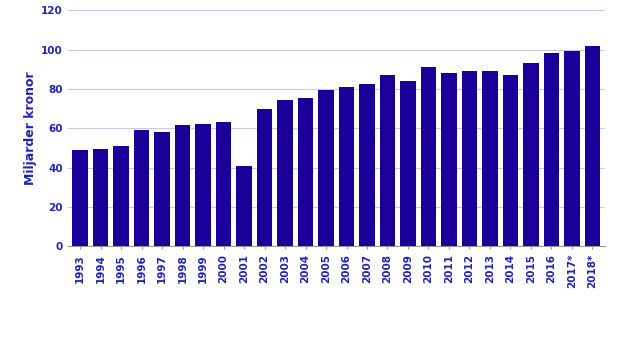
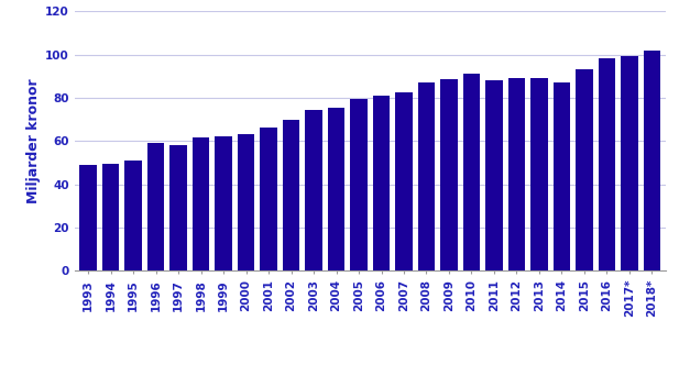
2001: 41 -> 66
2009: 84 -> 88
